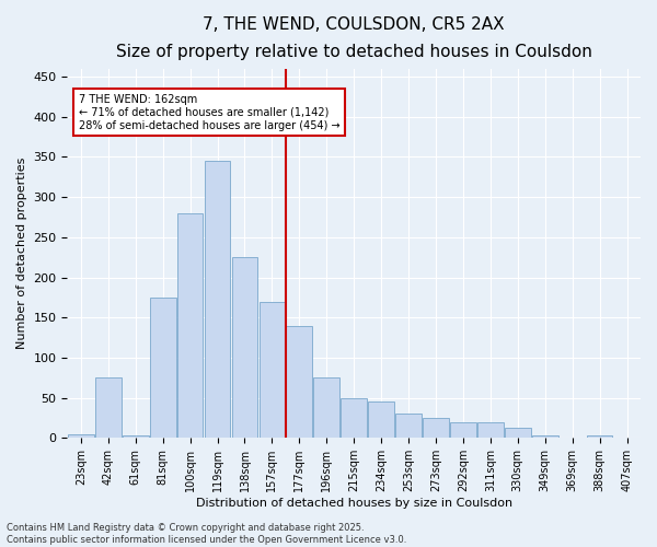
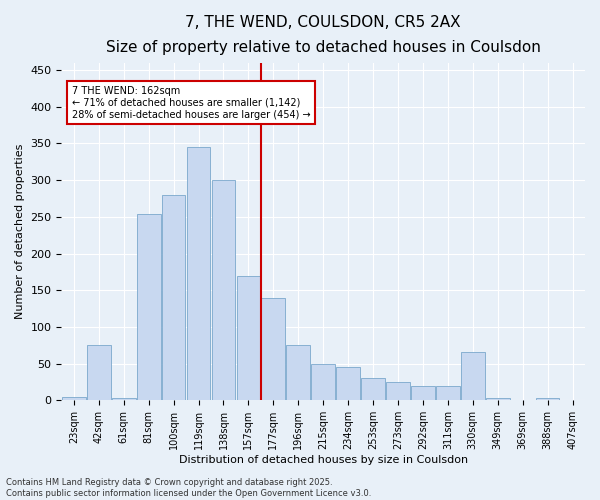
81sqm: 175 -> 254
138sqm: 225 -> 300
330sqm: 13 -> 66
